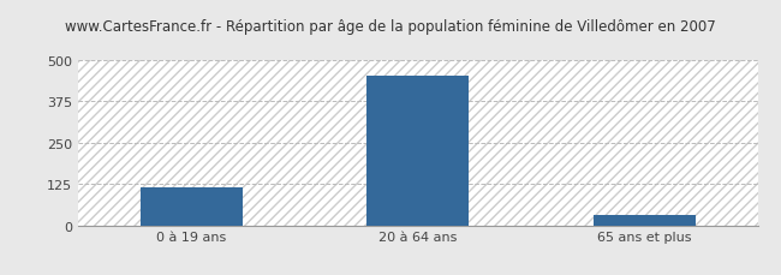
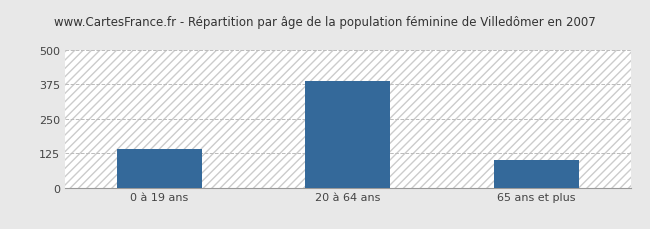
0 à 19 ans: 115 -> 140
20 à 64 ans: 450 -> 385
65 ans et plus: 30 -> 100
